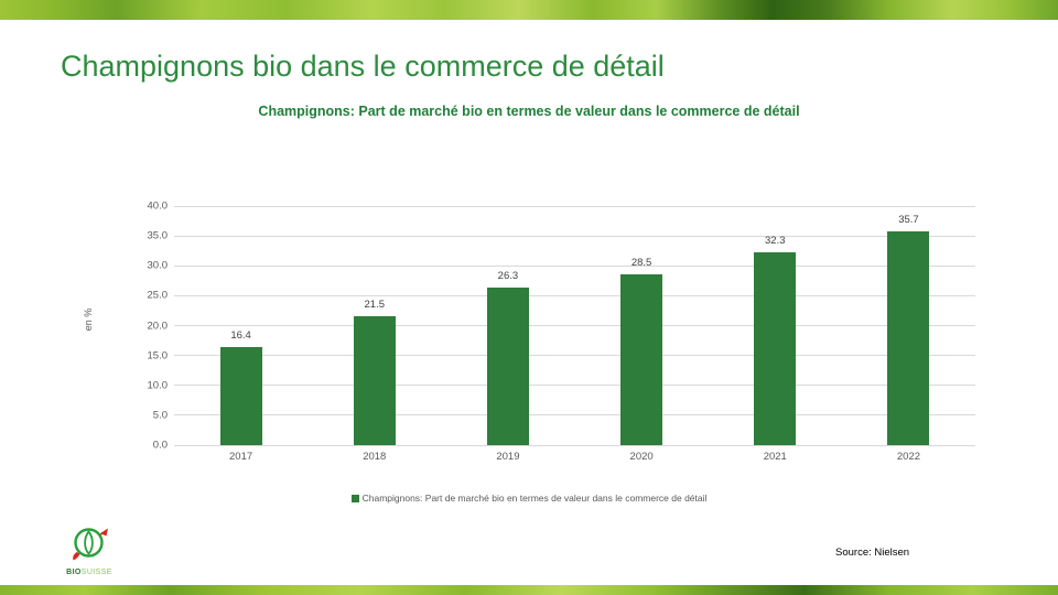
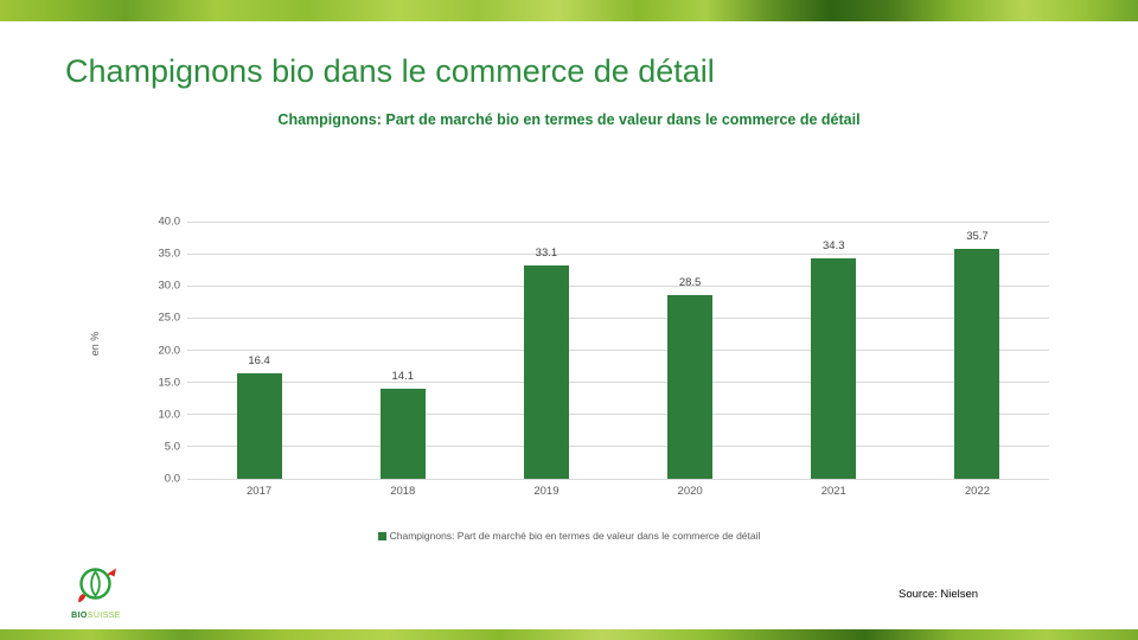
2018: 21.5 -> 14.1
2019: 26.3 -> 33.1
2021: 32.3 -> 34.3
